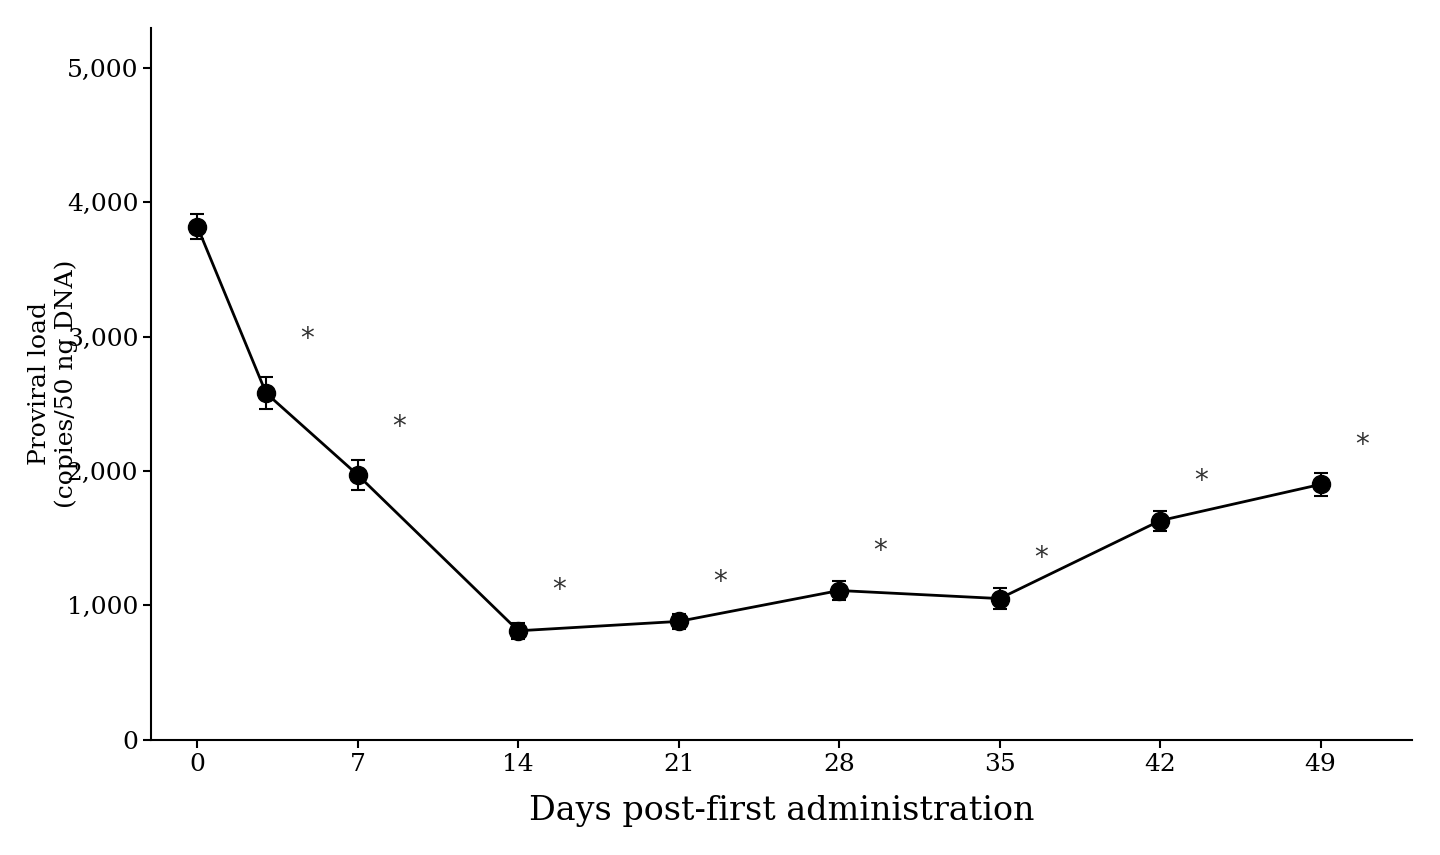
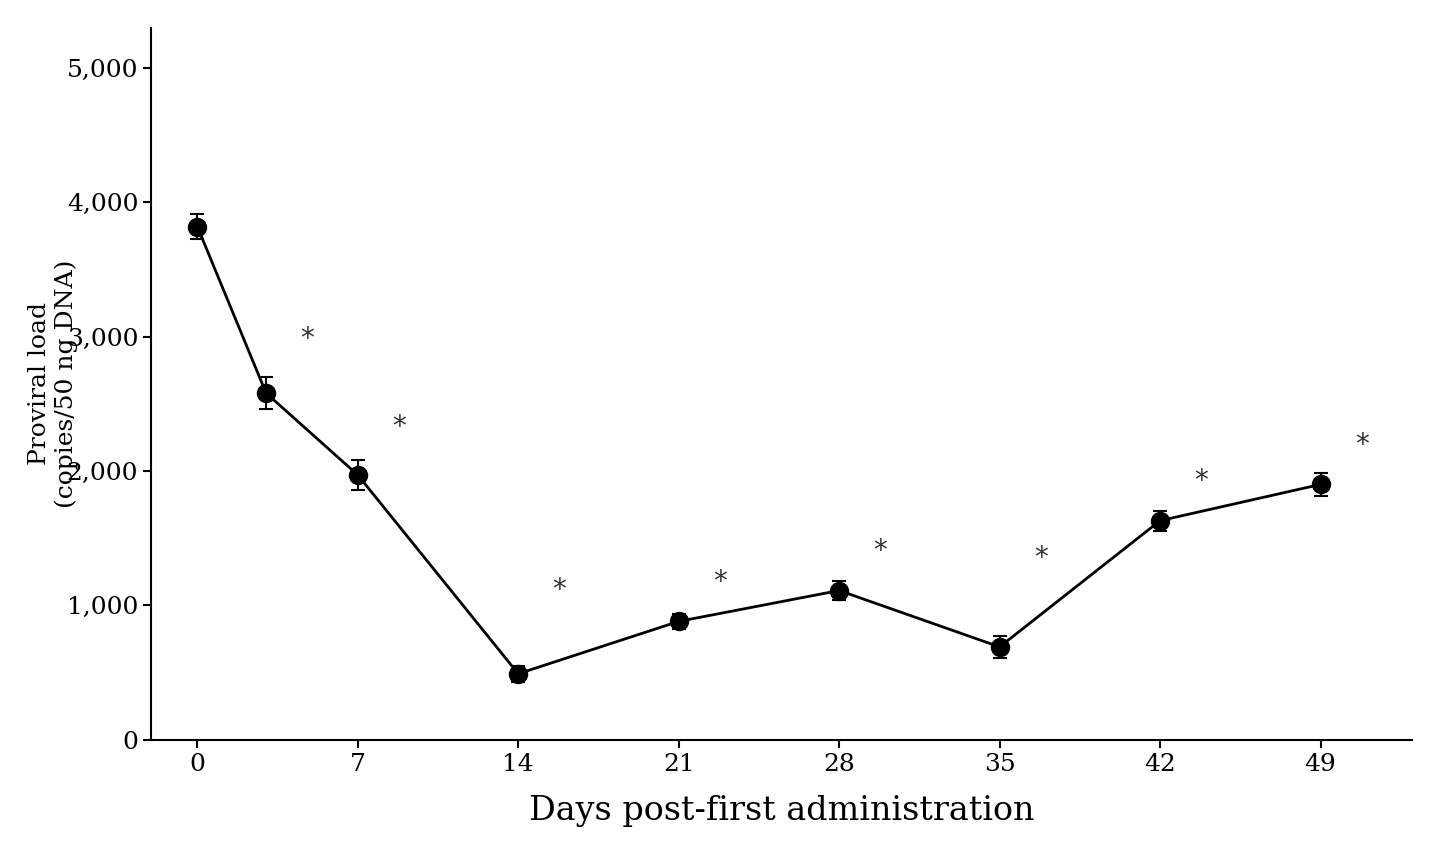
14: 810 -> 490
35: 1,050 -> 690
